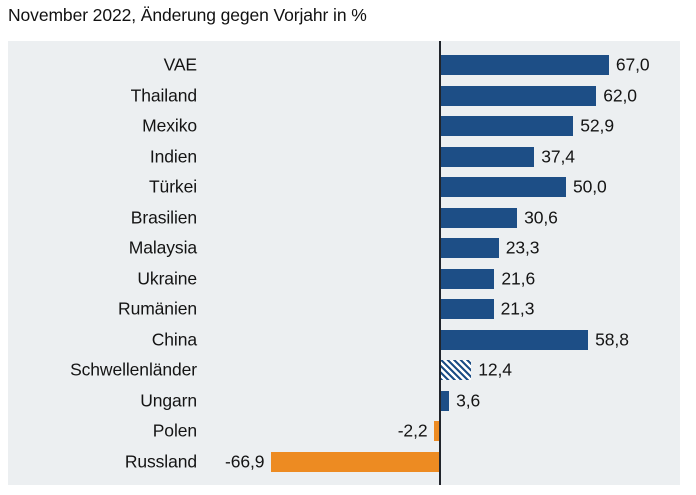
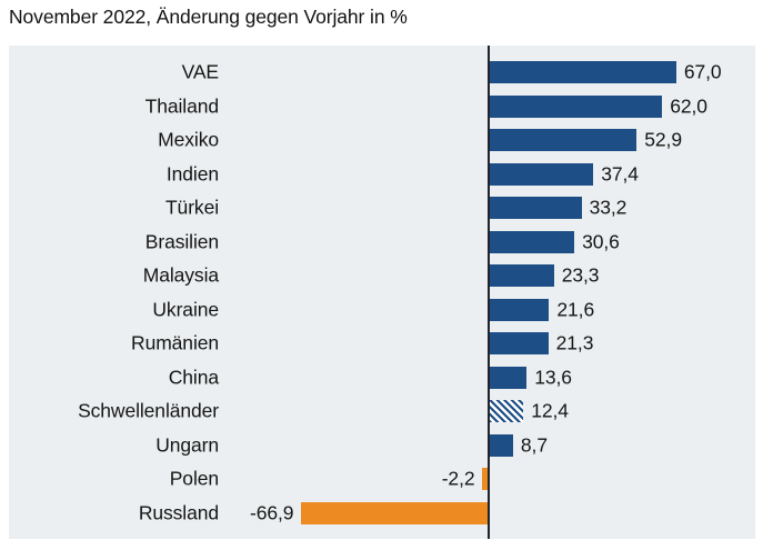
Türkei: 50,0 -> 33,2
China: 58,8 -> 13,6
Ungarn: 3,6 -> 8,7
